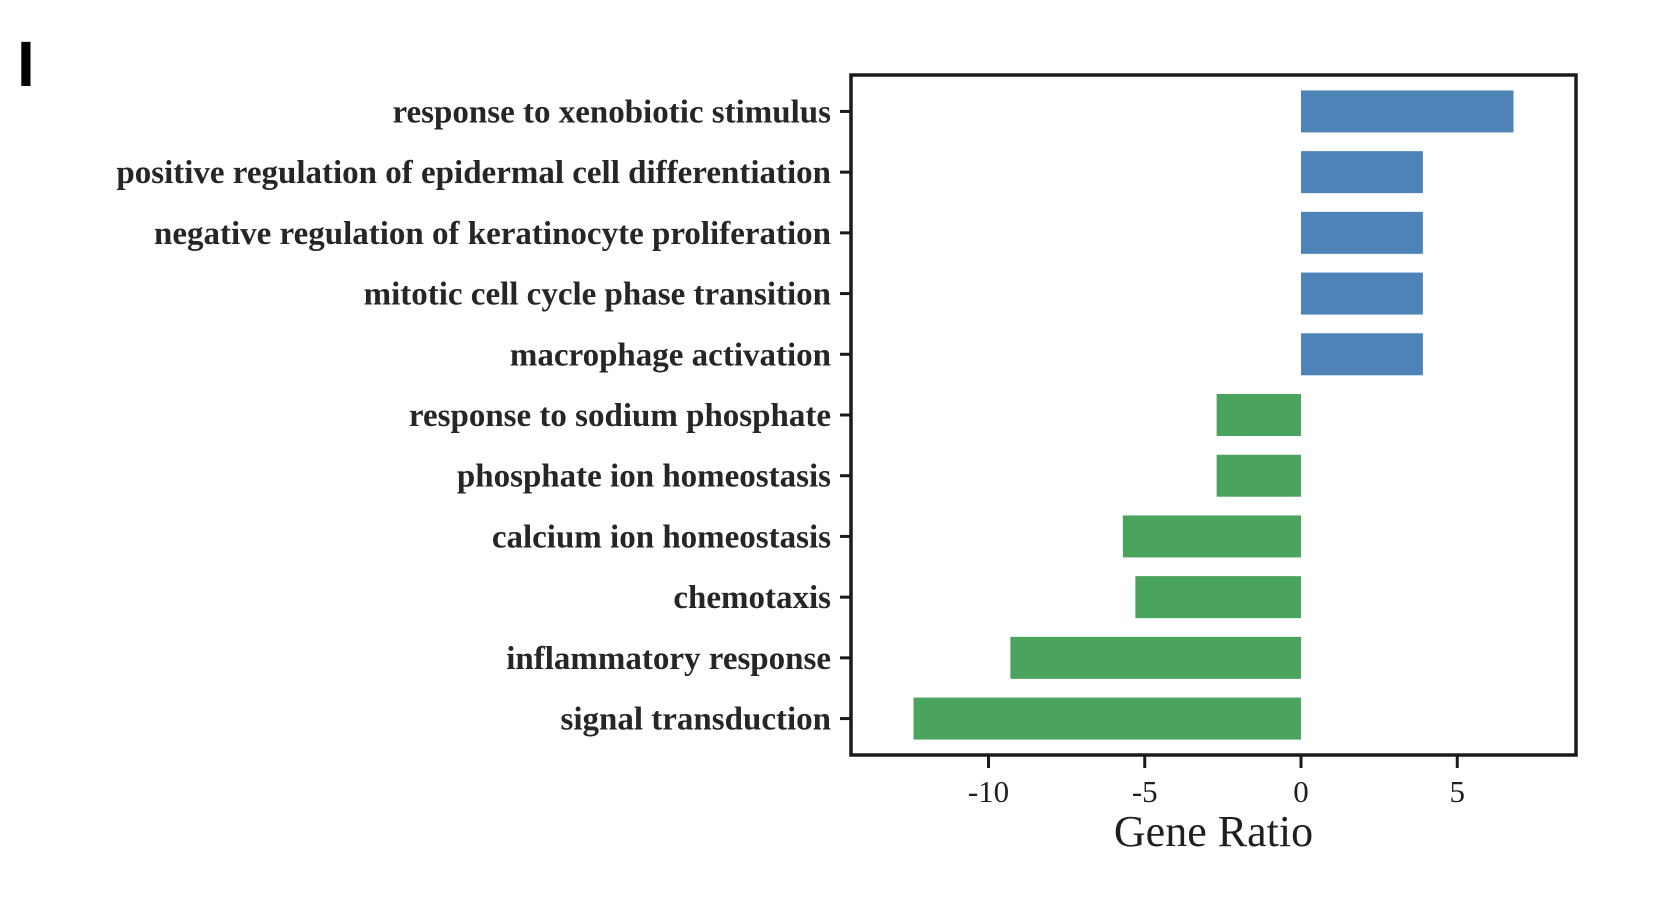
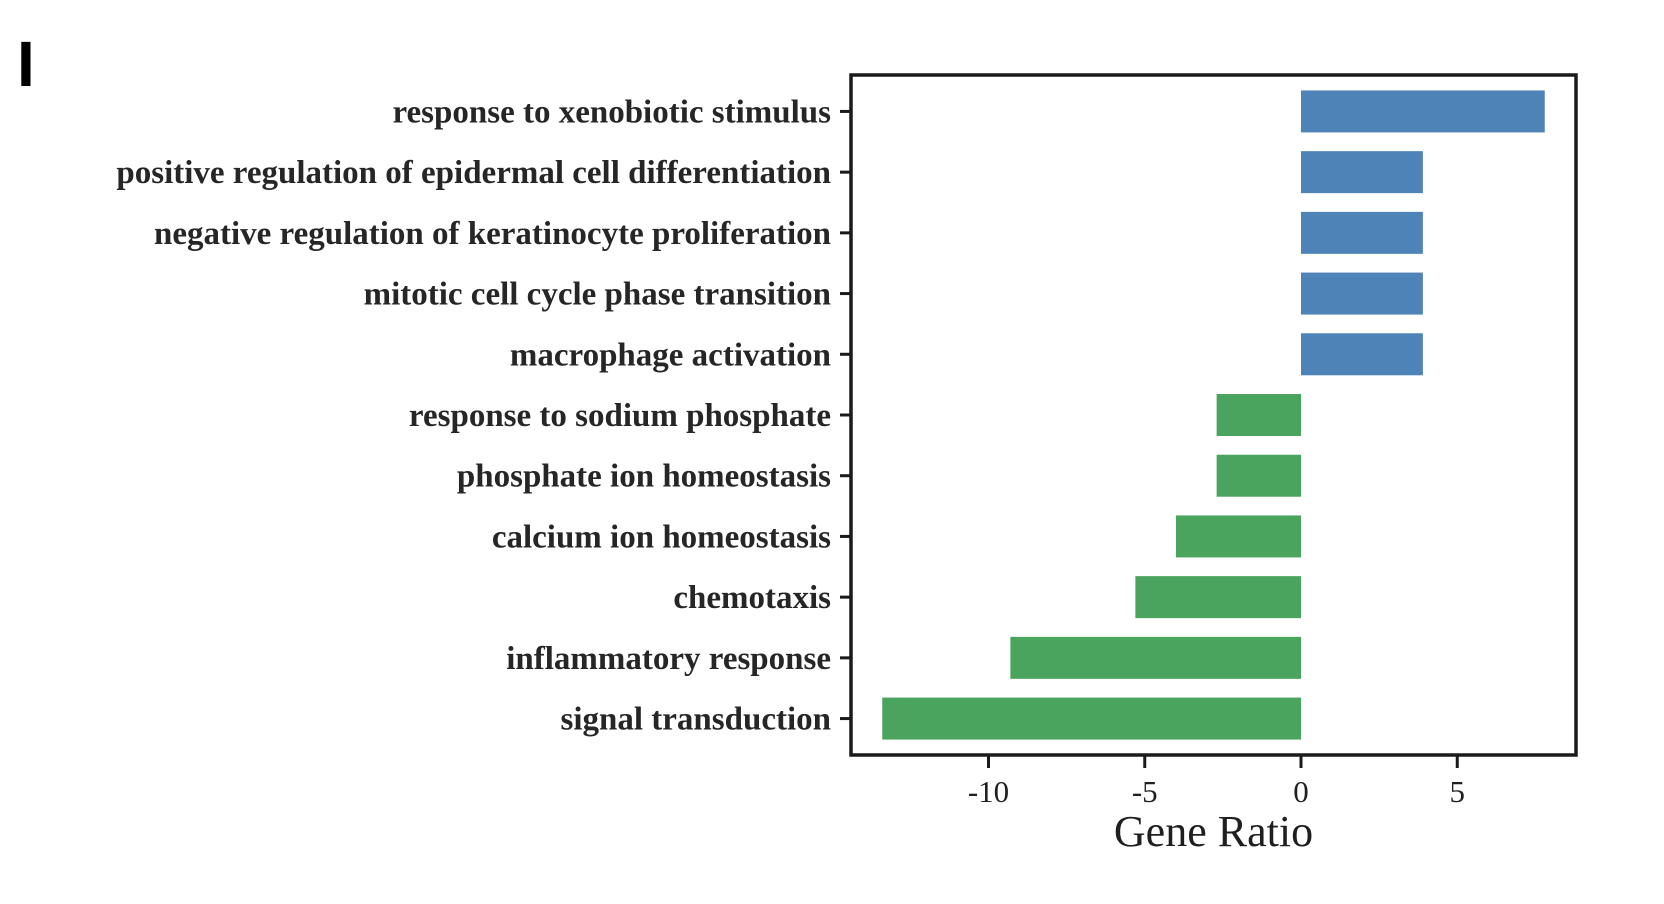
response to xenobiotic stimulus: 6.8 -> 7.8
calcium ion homeostasis: -5.7 -> -4.0
signal transduction: -12.4 -> -13.4
